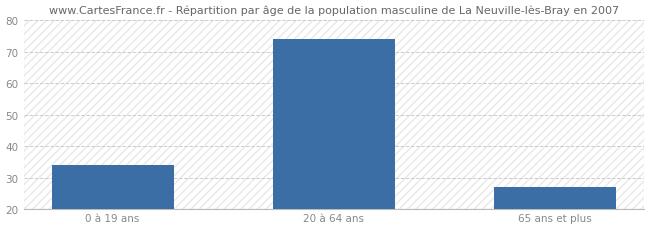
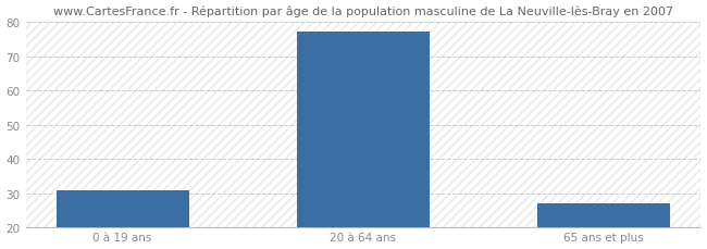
0 à 19 ans: 34 -> 31
20 à 64 ans: 74 -> 77
